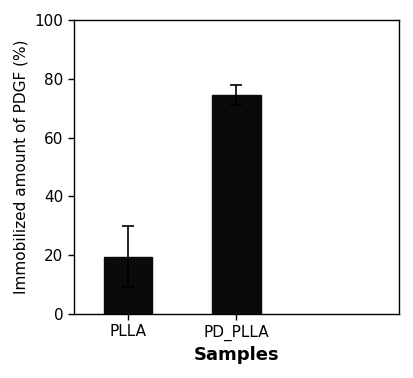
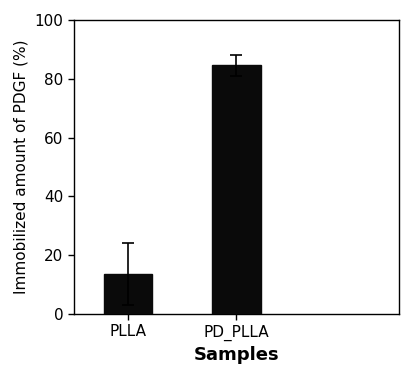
PLLA: 19.5 -> 13.5
PD_PLLA: 74.5 -> 84.5
